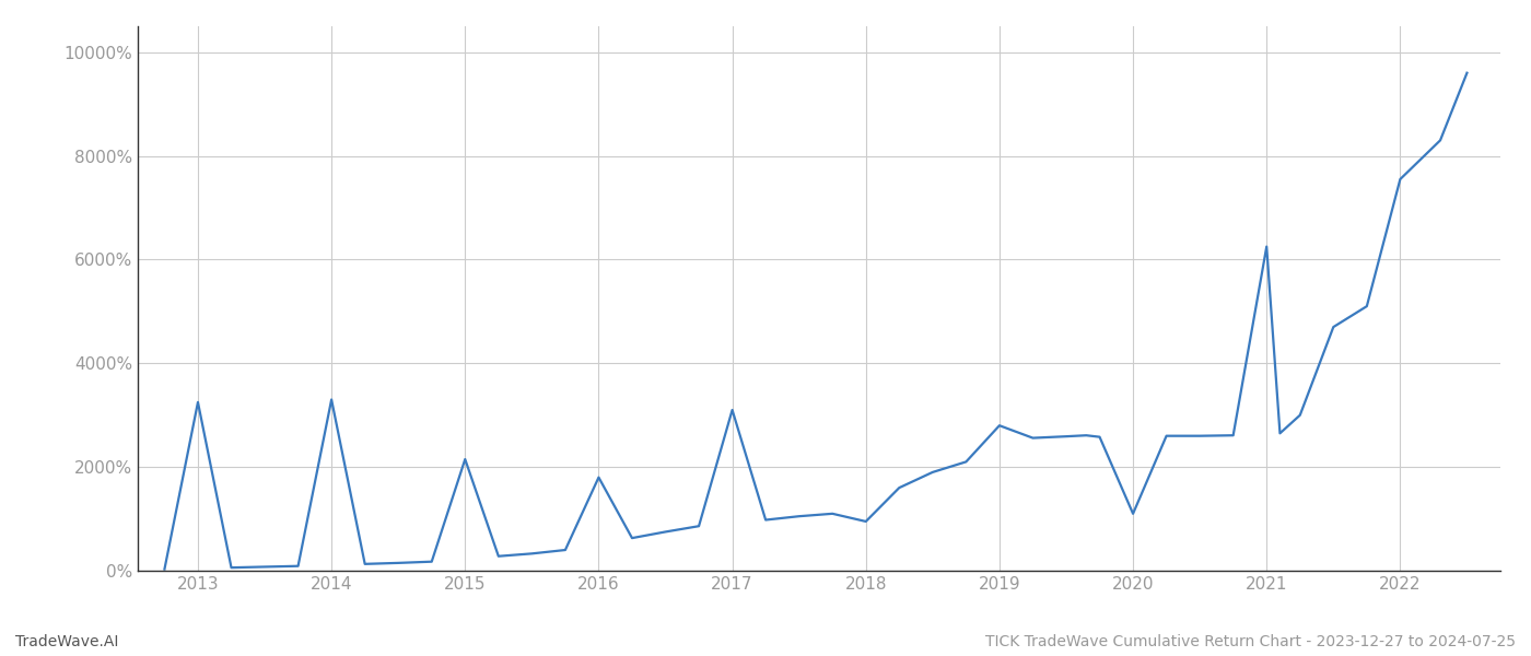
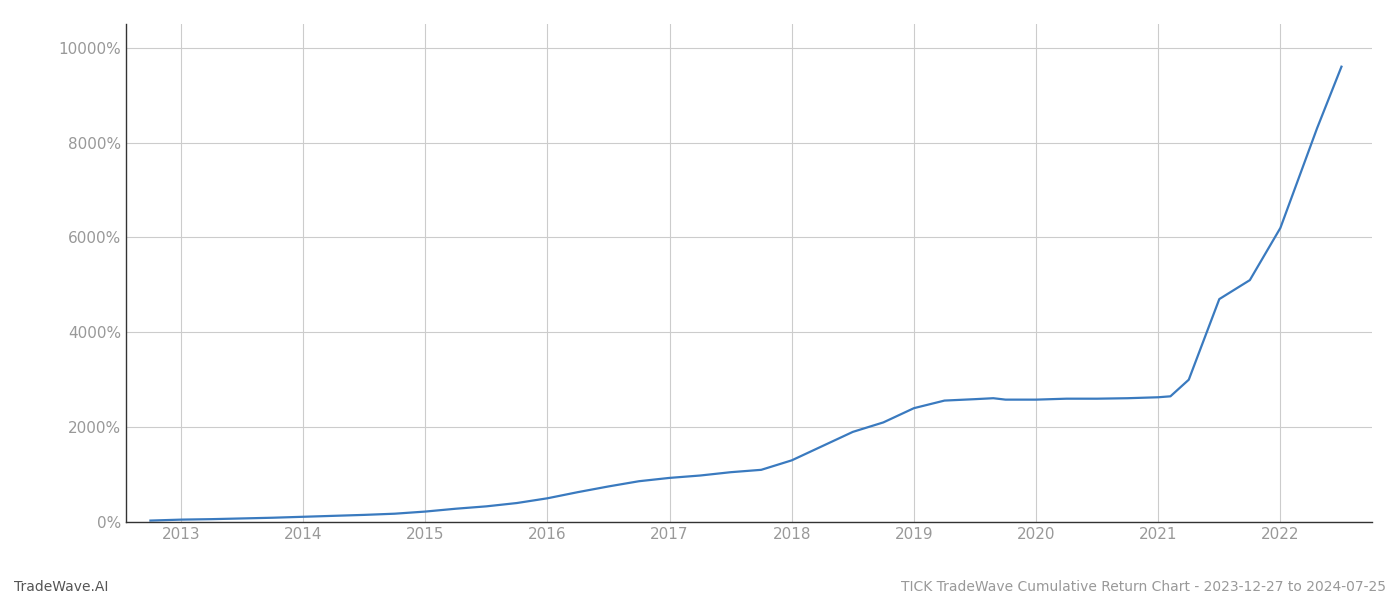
2013: 3250% -> 50%
2014: 3300% -> 110%
2015: 2150% -> 220%
2016: 1800% -> 500%
2017: 3100% -> 930%
2018: 950% -> 1300%
2019: 2800% -> 2400%
2020: 1100% -> 2580%
2021: 6250% -> 2630%
2022: 7550% -> 6200%
